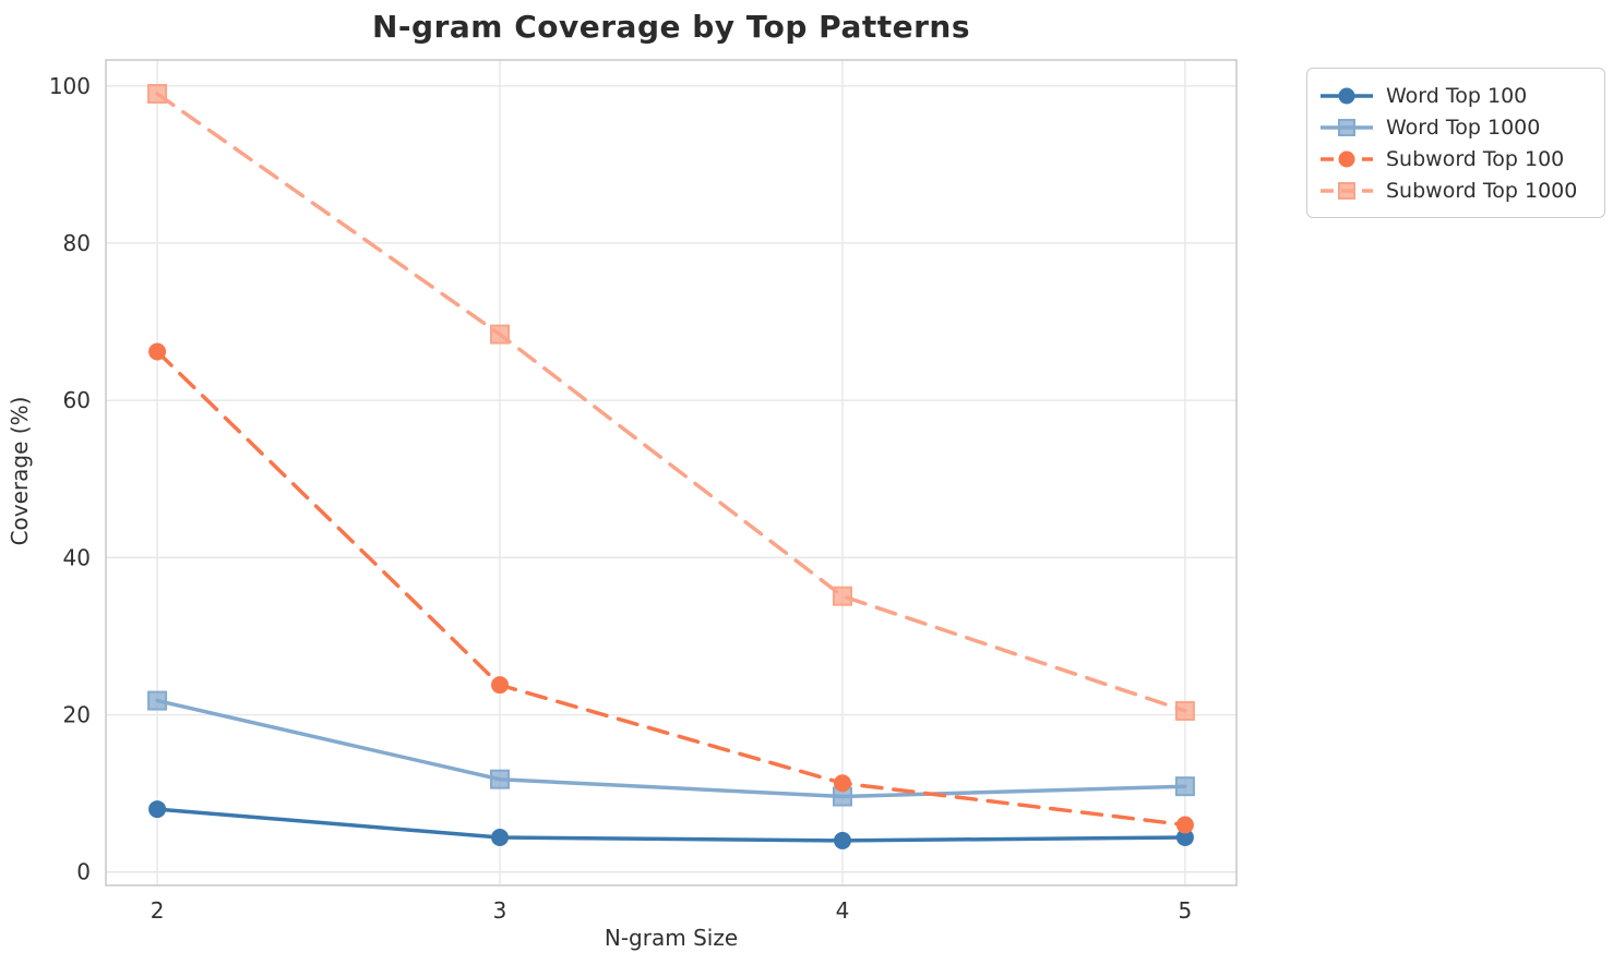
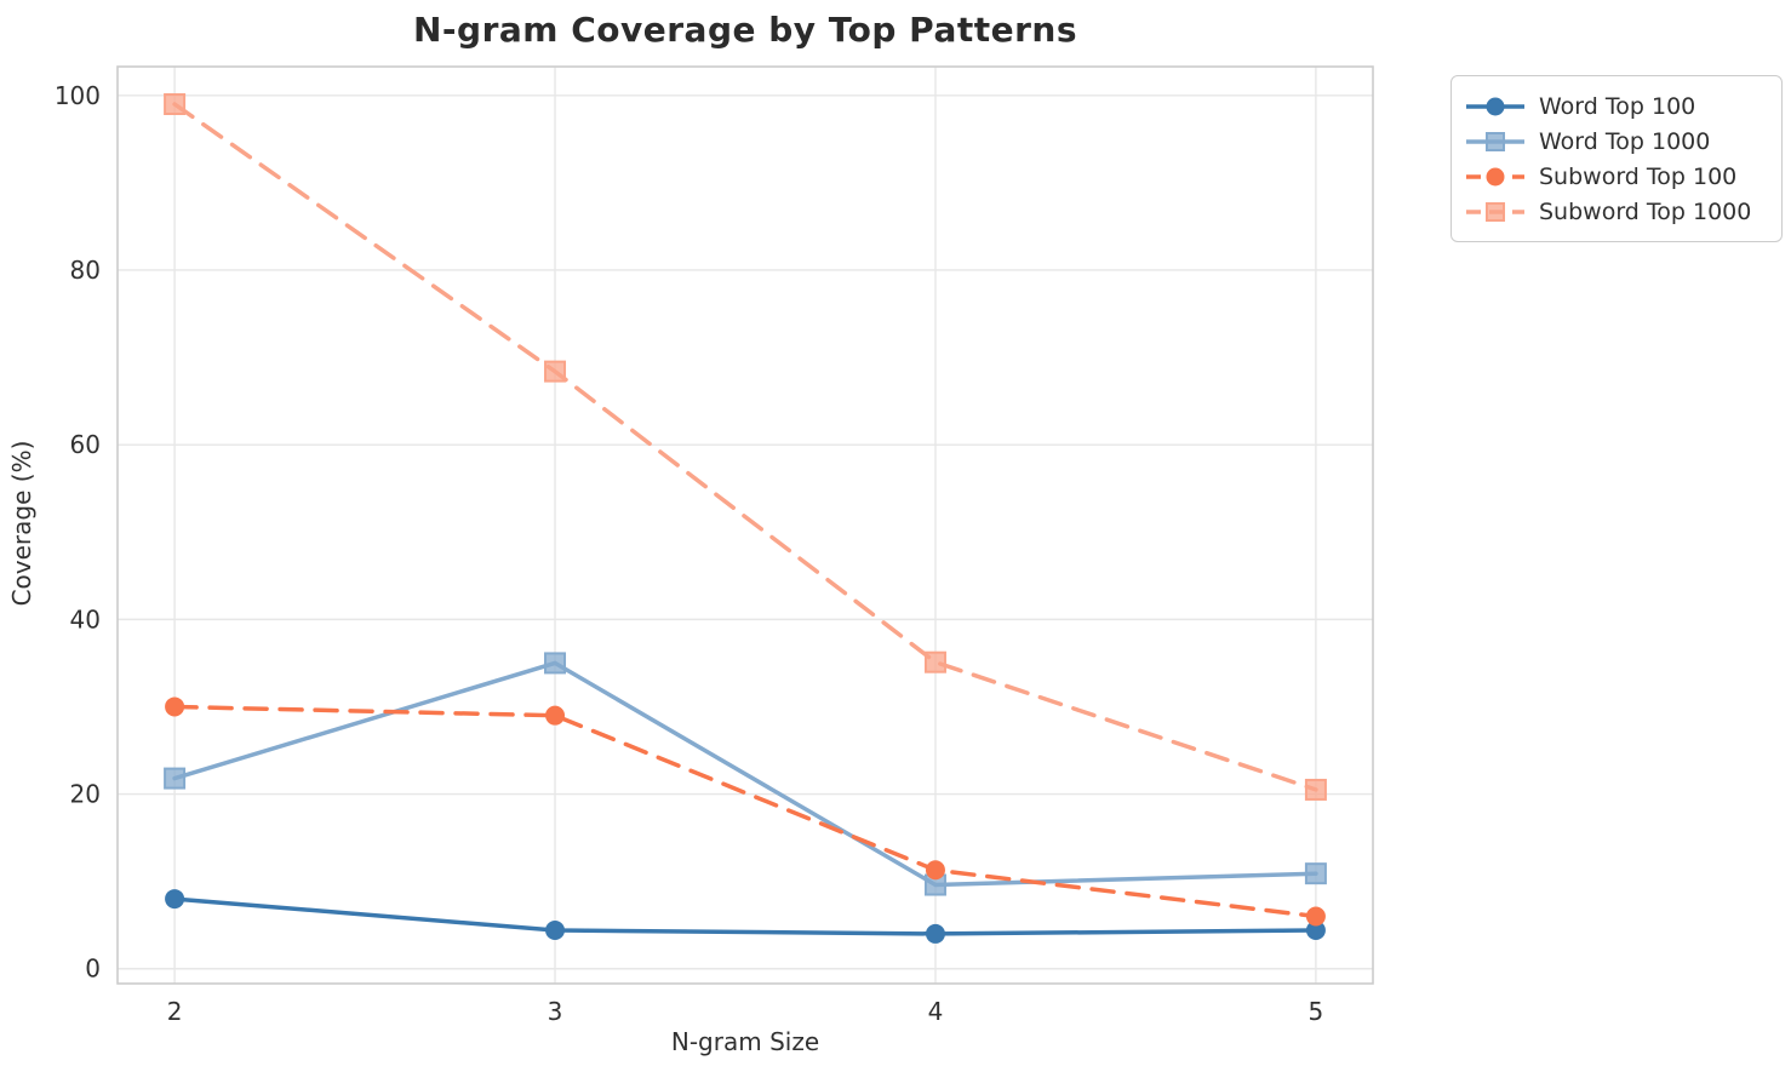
Subword Top 100/2: 66 -> 30
Word Top 1000/3: 12 -> 35
Subword Top 100/3: 24 -> 29
